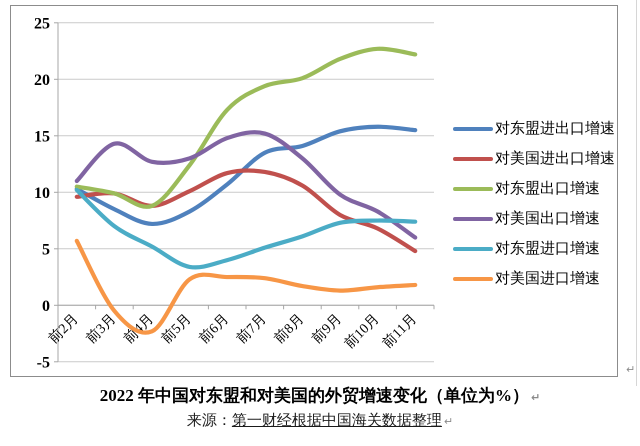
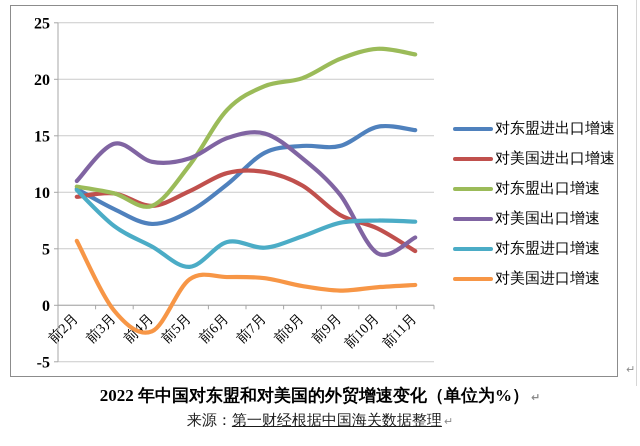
对东盟进口增速/前6月: 4.0 -> 5.6
对东盟进出口增速/前9月: 15.4 -> 14.1
对美国出口增速/前10月: 8.3 -> 4.6
